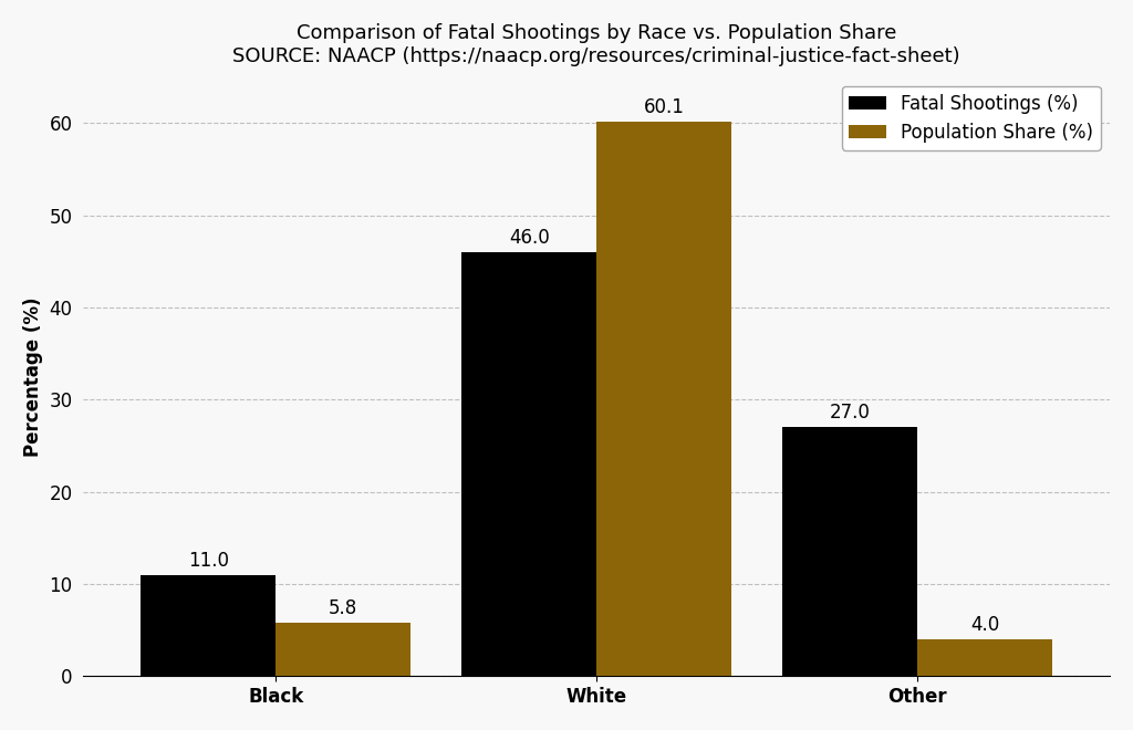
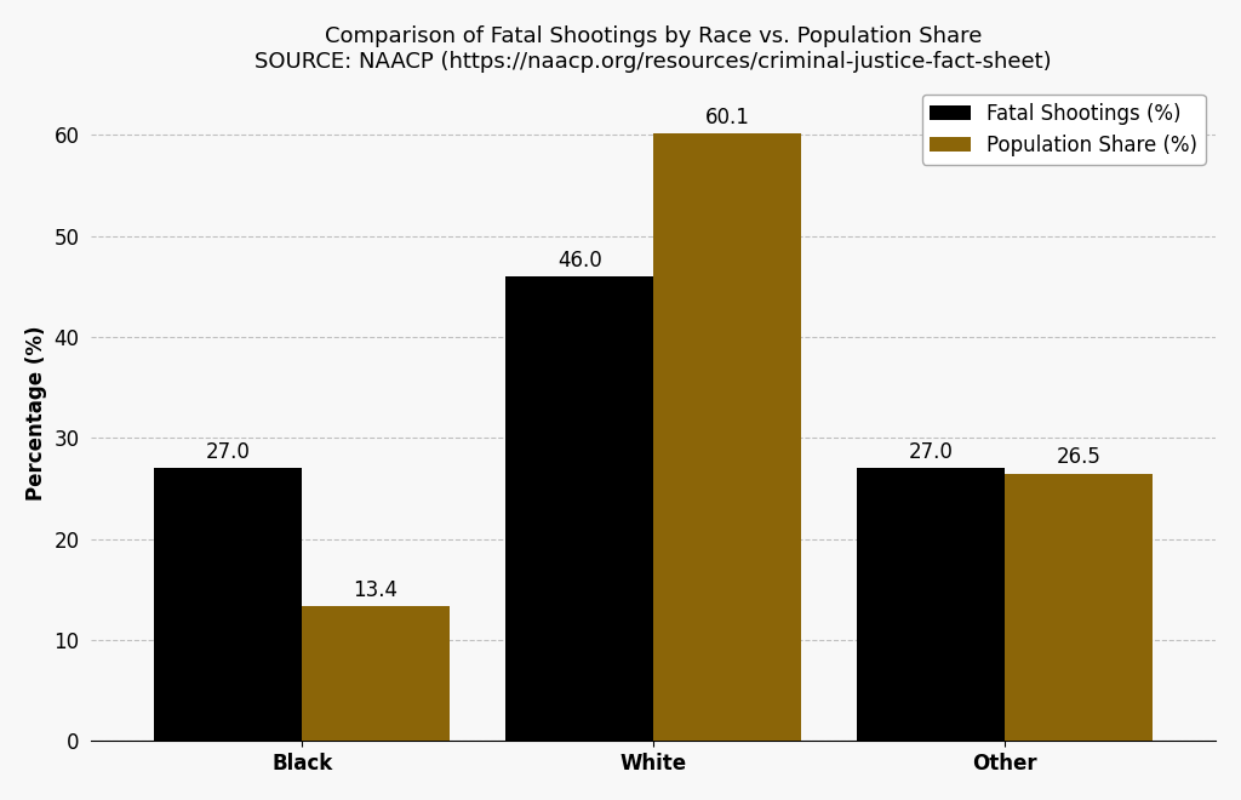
Fatal Shootings (%)/Black: 11.0 -> 27.0
Population Share (%)/Black: 5.8 -> 13.4
Population Share (%)/Other: 4.0 -> 26.5
